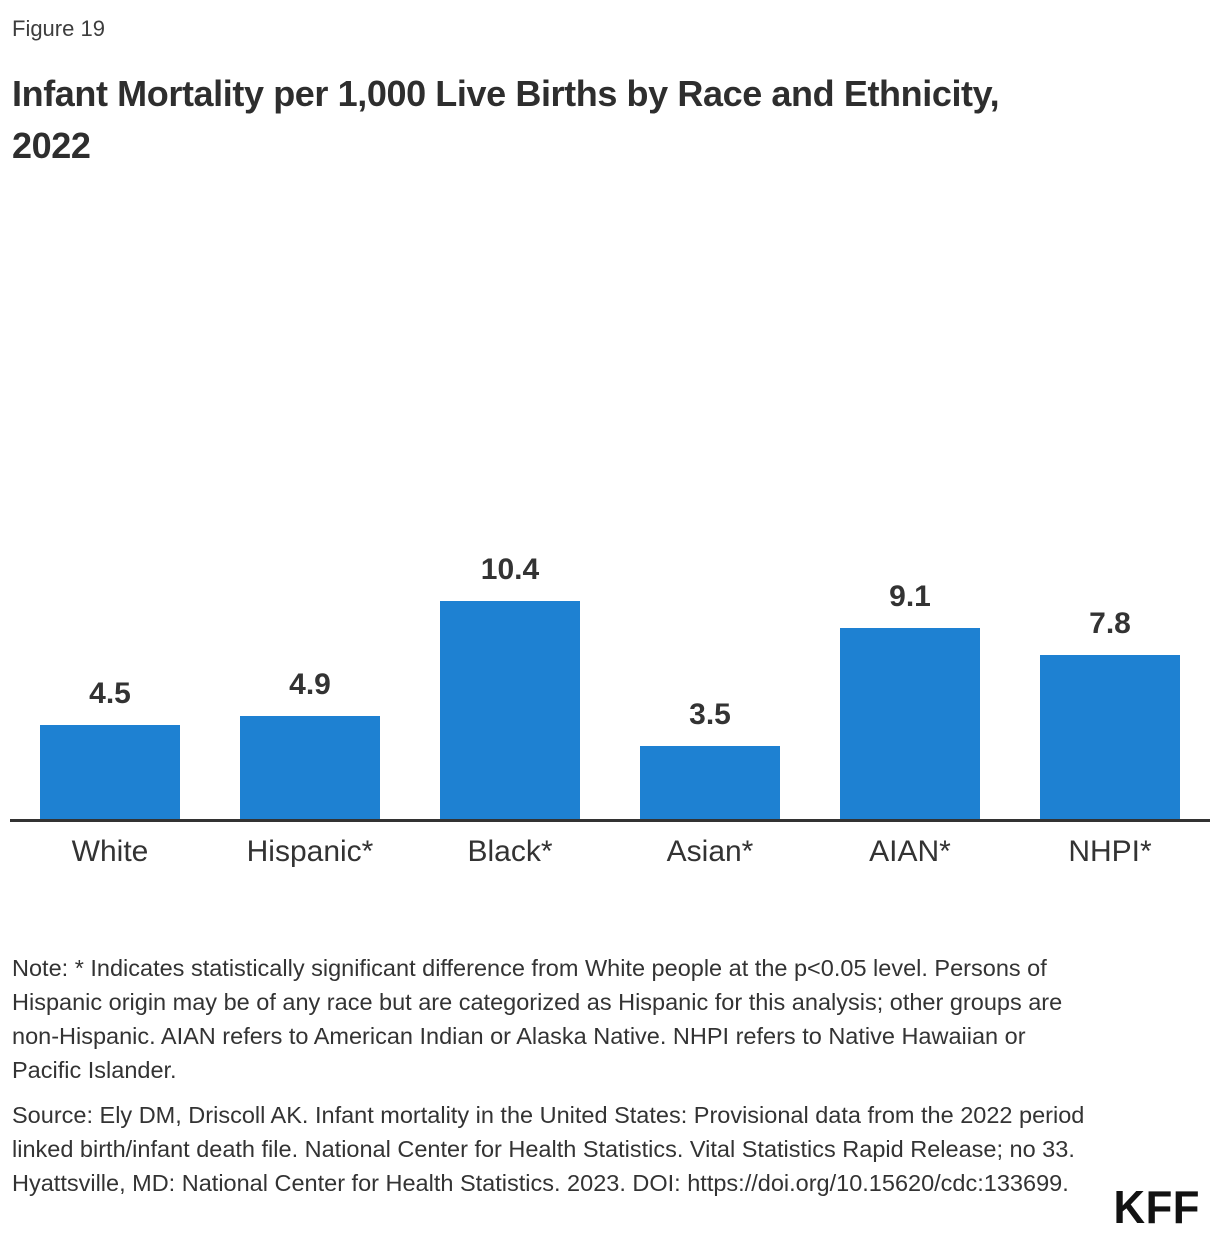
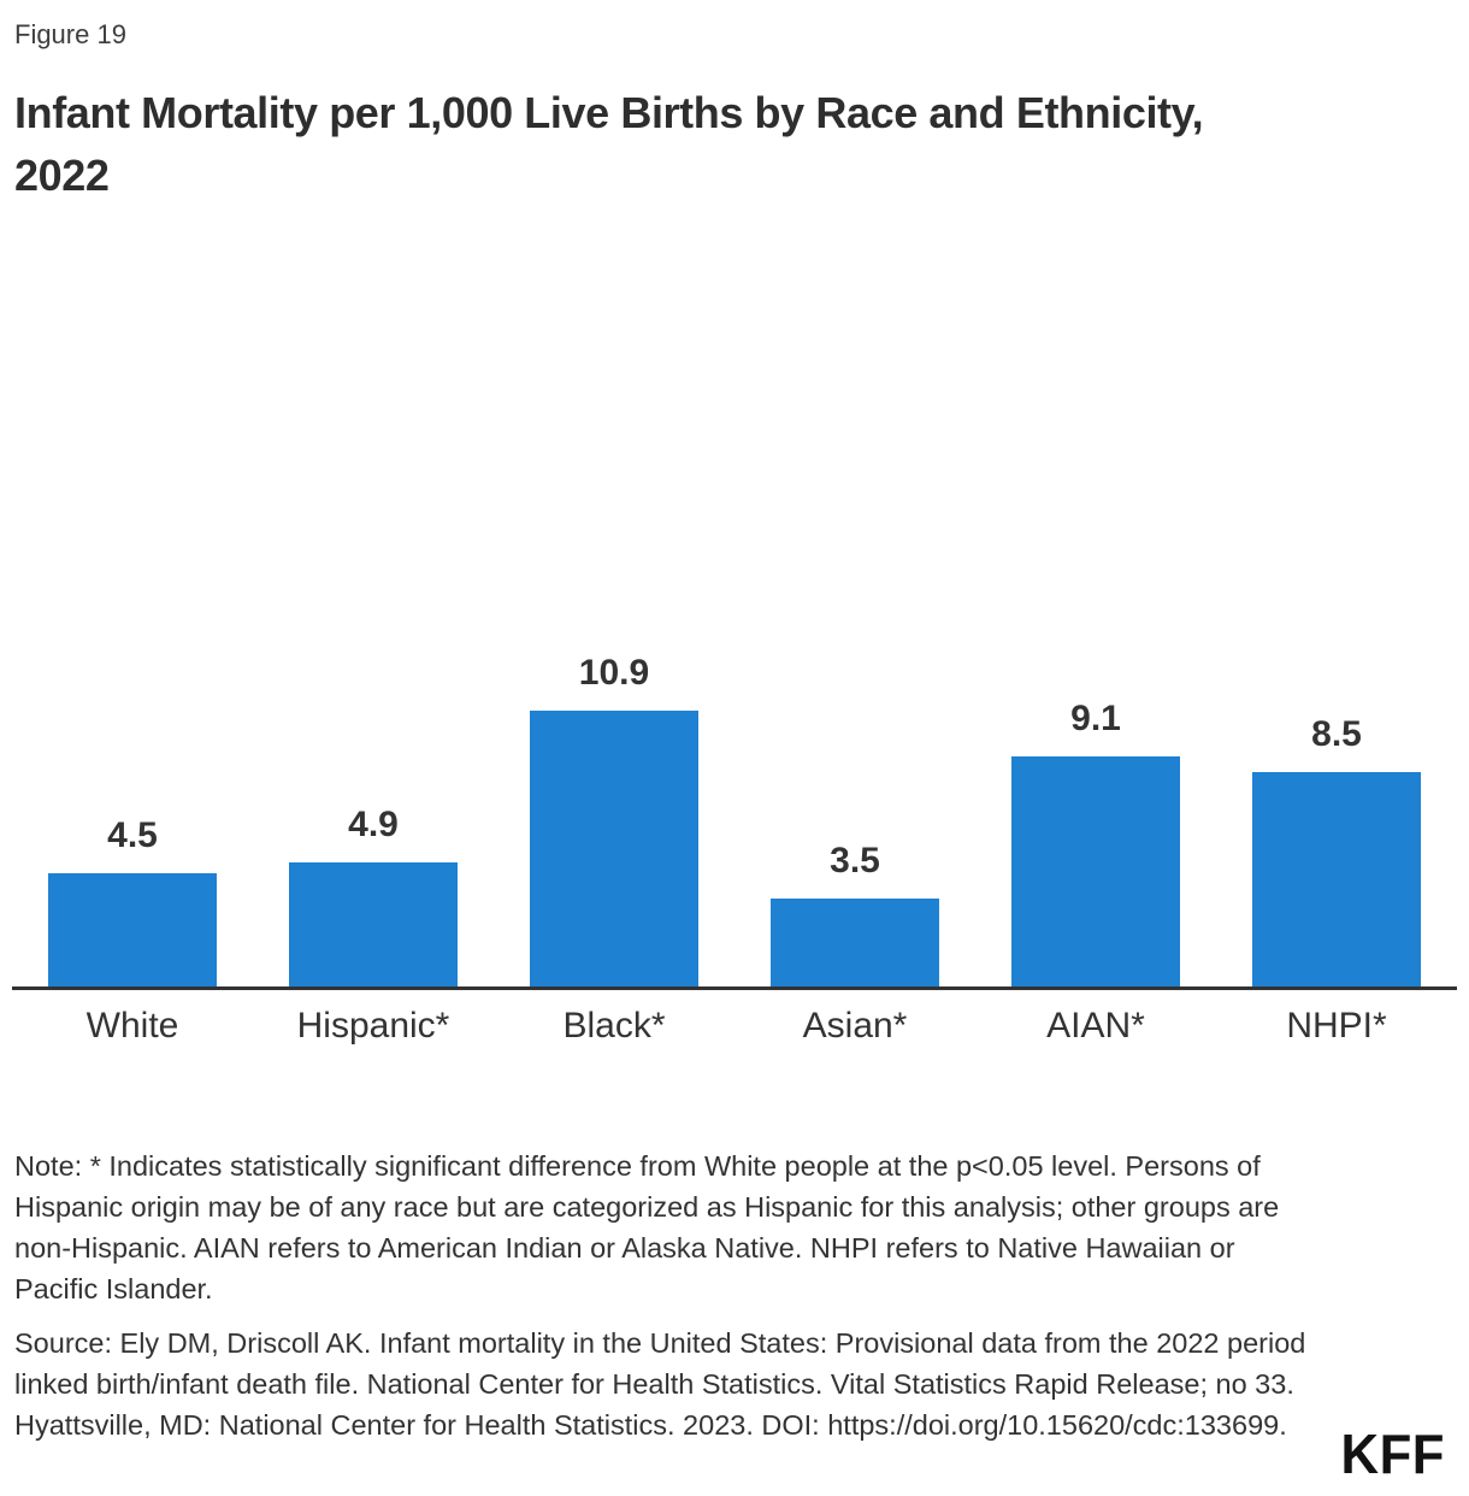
Black*: 10.4 -> 10.9
NHPI*: 7.8 -> 8.5
